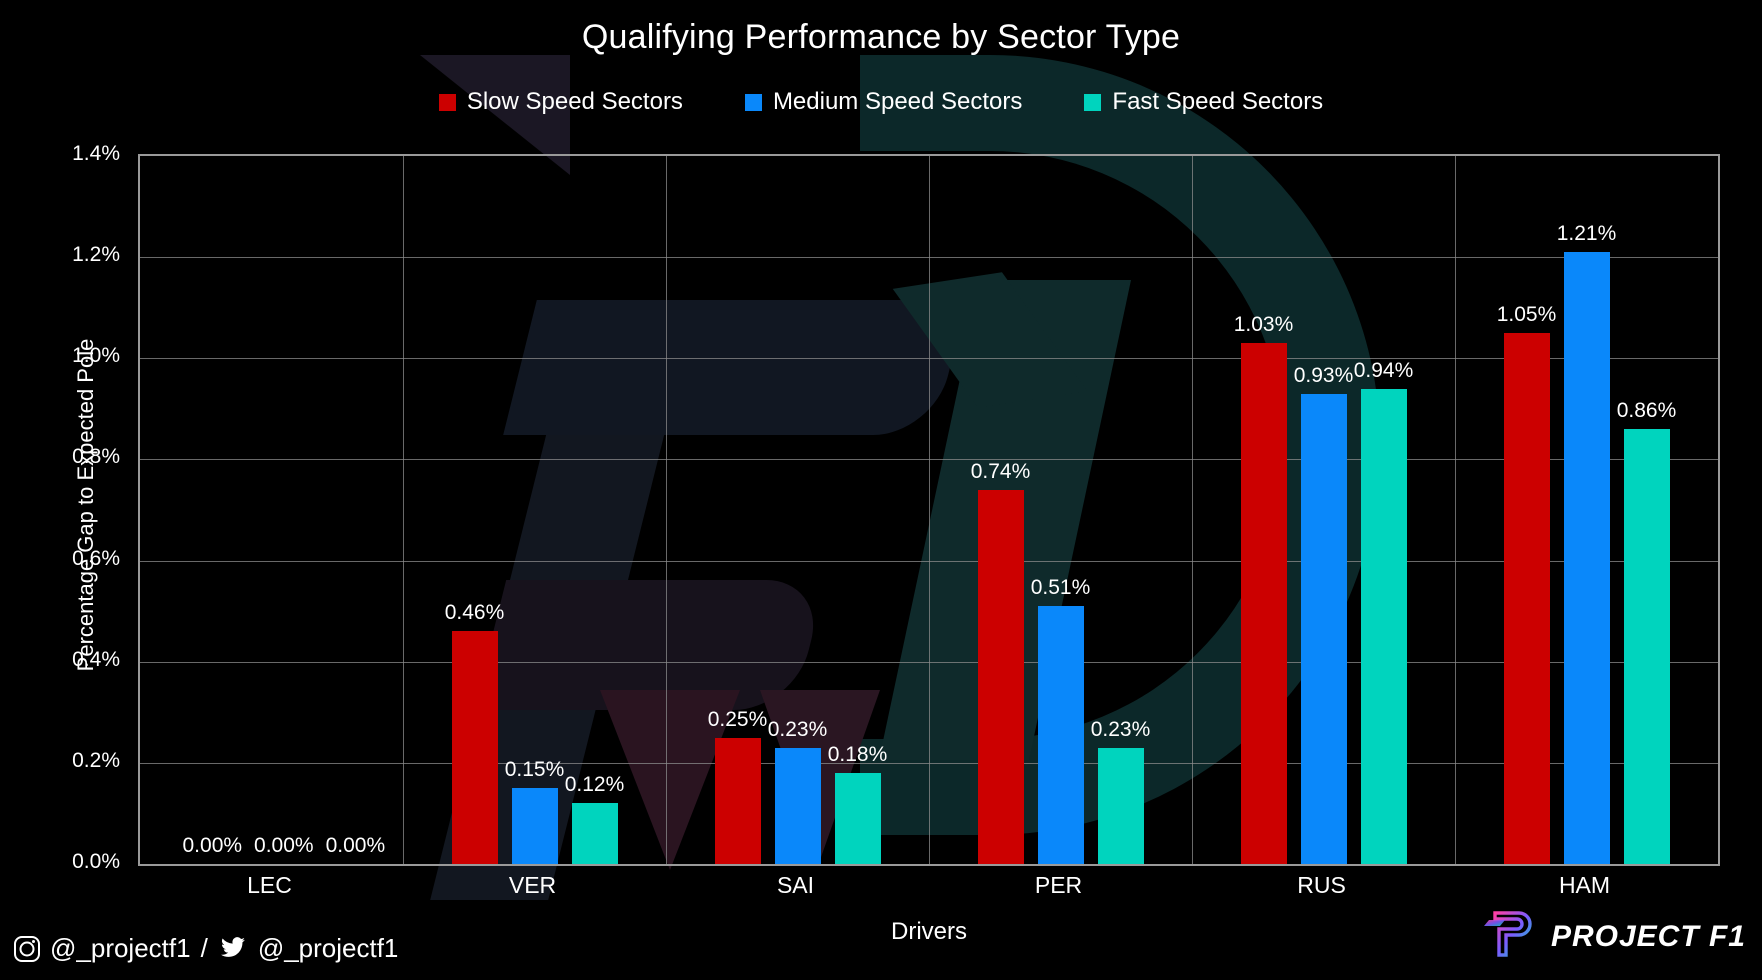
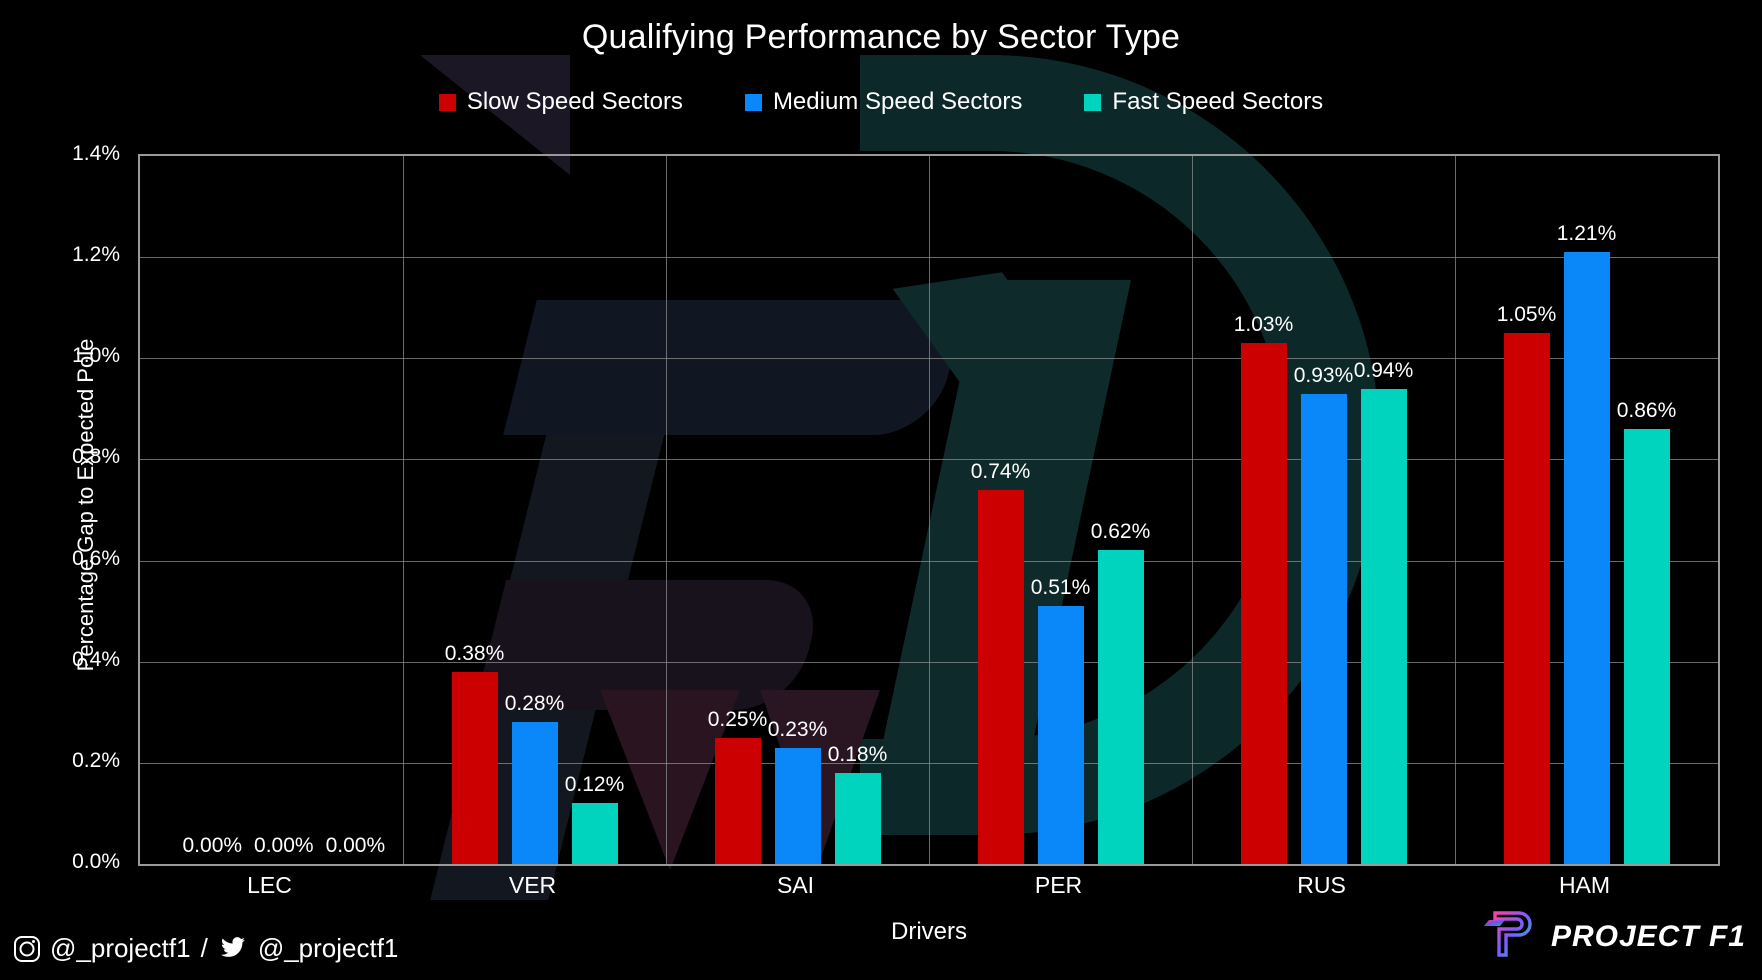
Slow Speed Sectors/VER: 0.46% -> 0.38%
Medium Speed Sectors/VER: 0.15% -> 0.28%
Fast Speed Sectors/PER: 0.23% -> 0.62%
